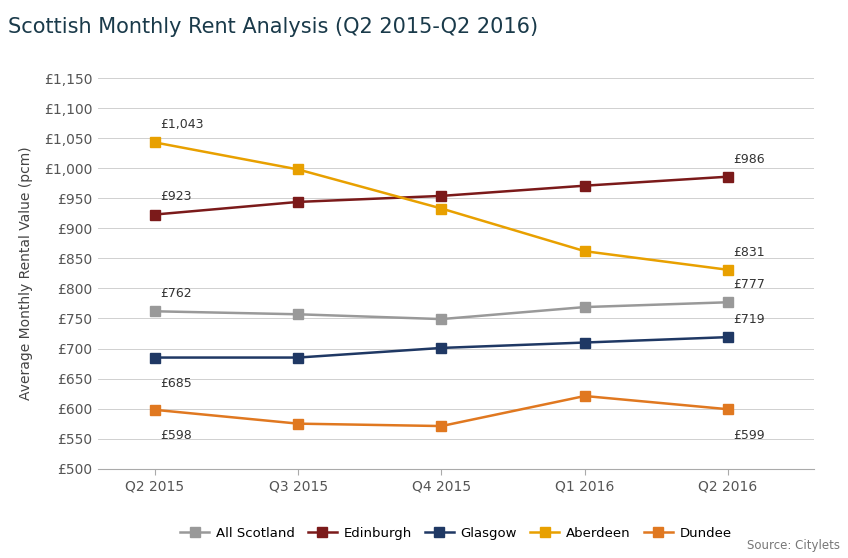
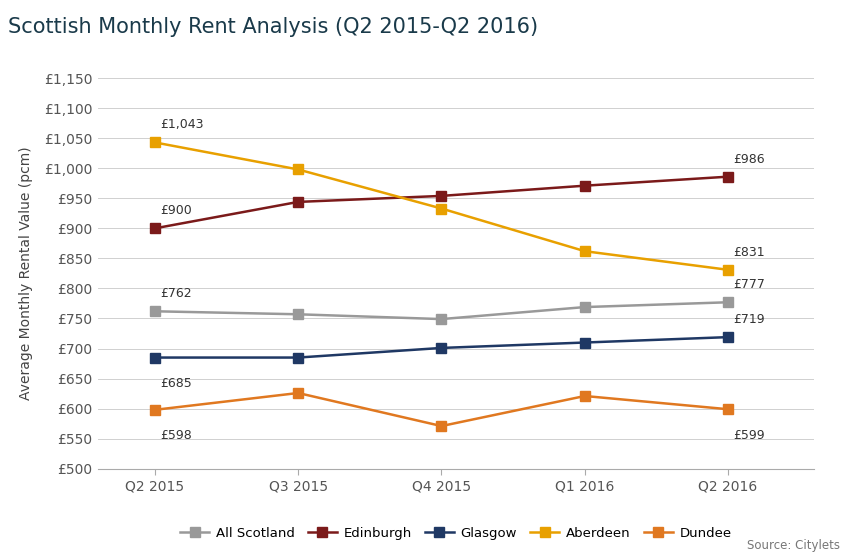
Edinburgh/Q2 2015: £923 -> £900
Dundee/Q3 2015: £575 -> £626
